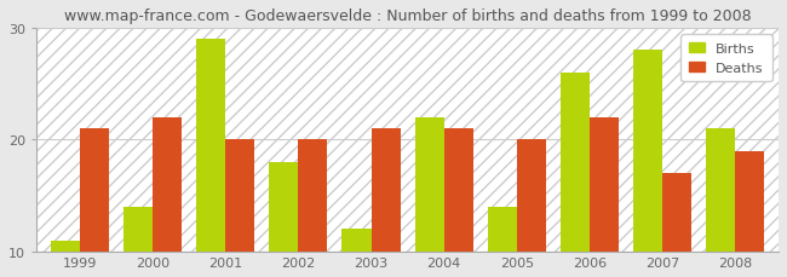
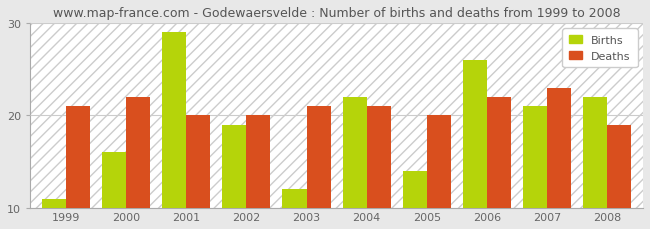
Births/2000: 14 -> 16
Births/2002: 18 -> 19
Births/2007: 28 -> 21
Deaths/2007: 17 -> 23
Births/2008: 21 -> 22
